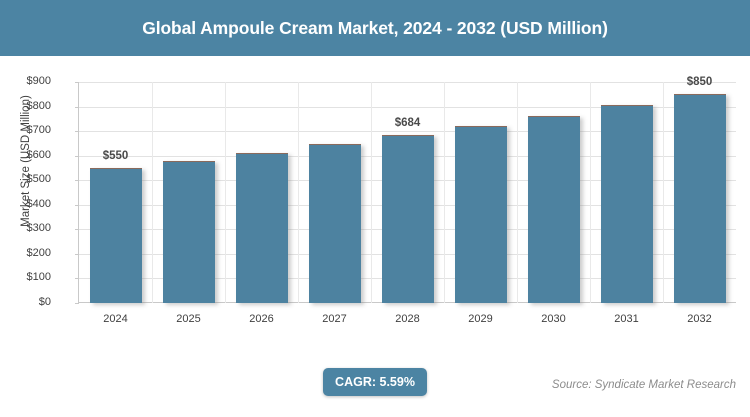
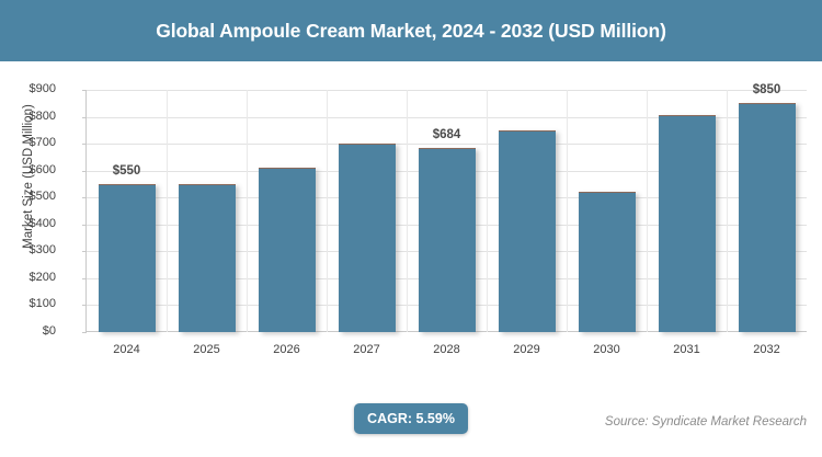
2025: $580 -> $550
2027: $650 -> $700
2029: $720 -> $750
2030: $760 -> $520
